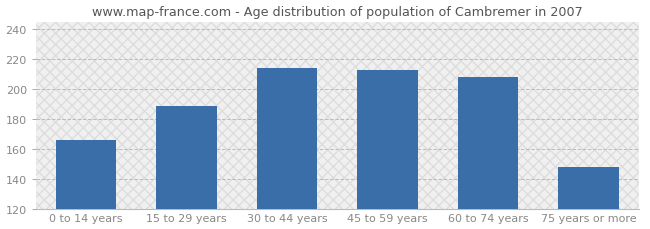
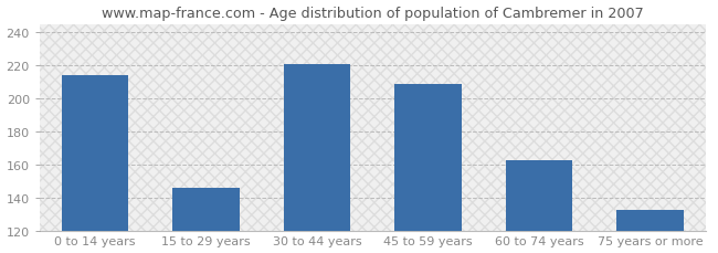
0 to 14 years: 166 -> 214
15 to 29 years: 189 -> 146
30 to 44 years: 214 -> 221
45 to 59 years: 213 -> 209
60 to 74 years: 208 -> 163
75 years or more: 148 -> 133
